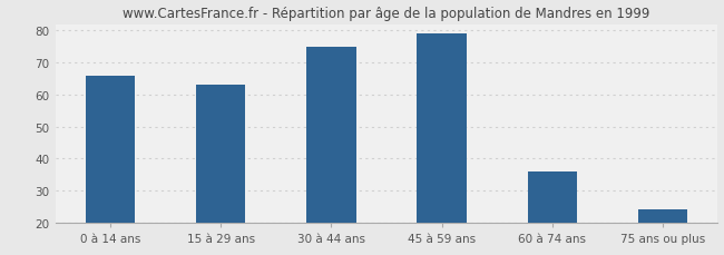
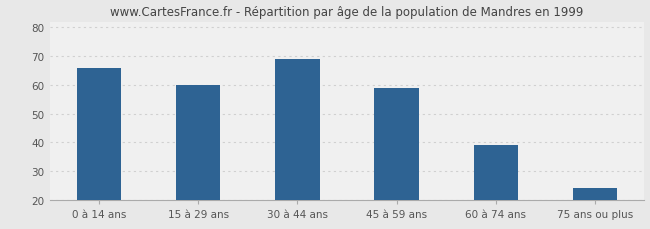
15 à 29 ans: 63 -> 60
30 à 44 ans: 75 -> 69
45 à 59 ans: 79 -> 59
60 à 74 ans: 36 -> 39
